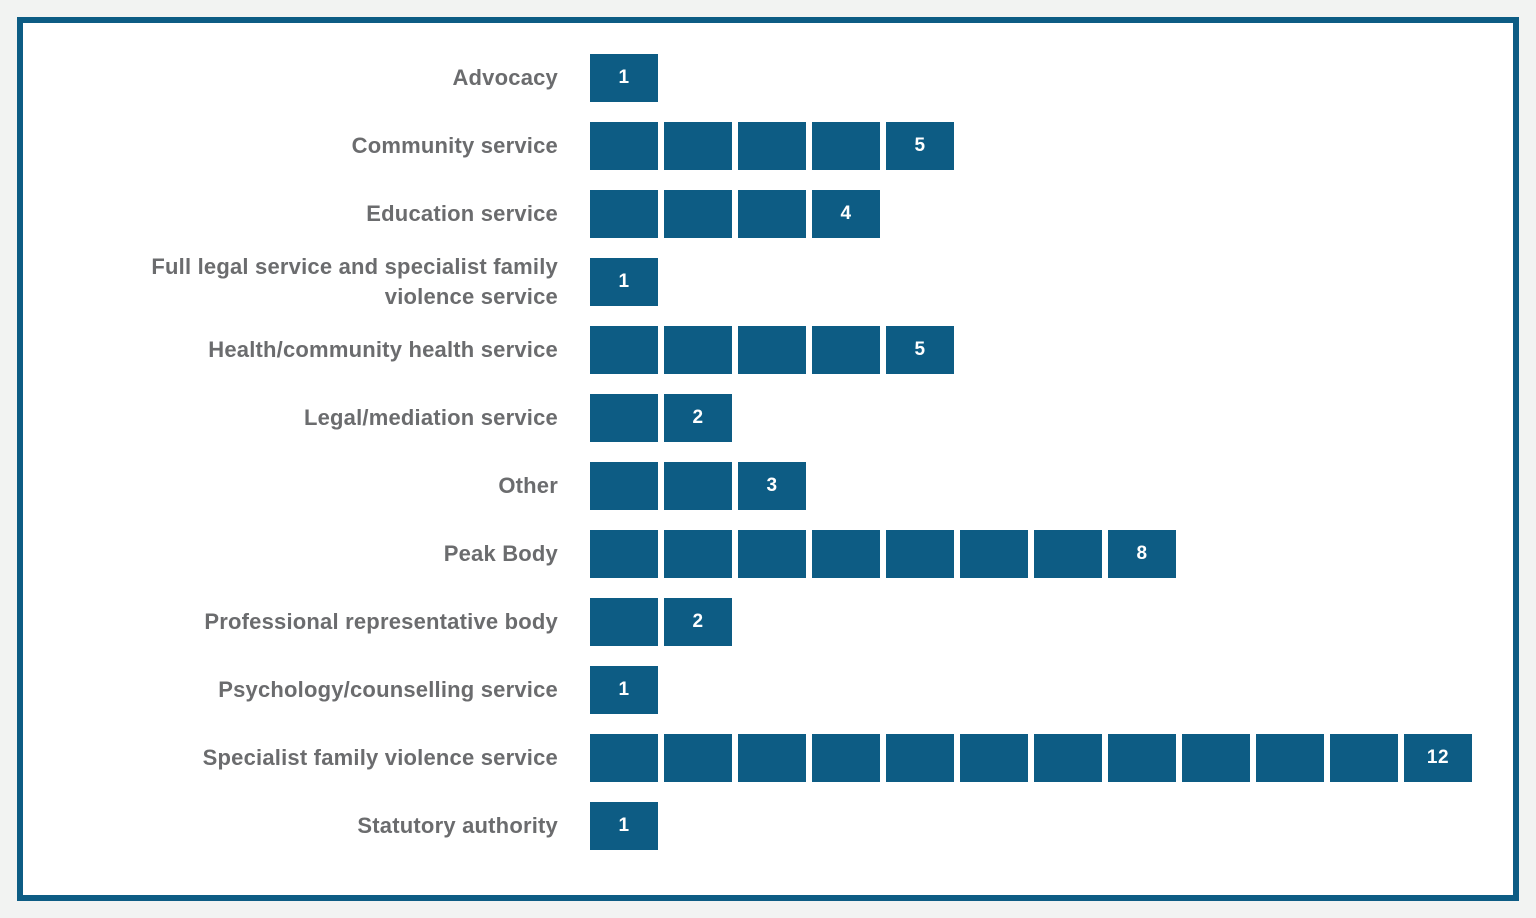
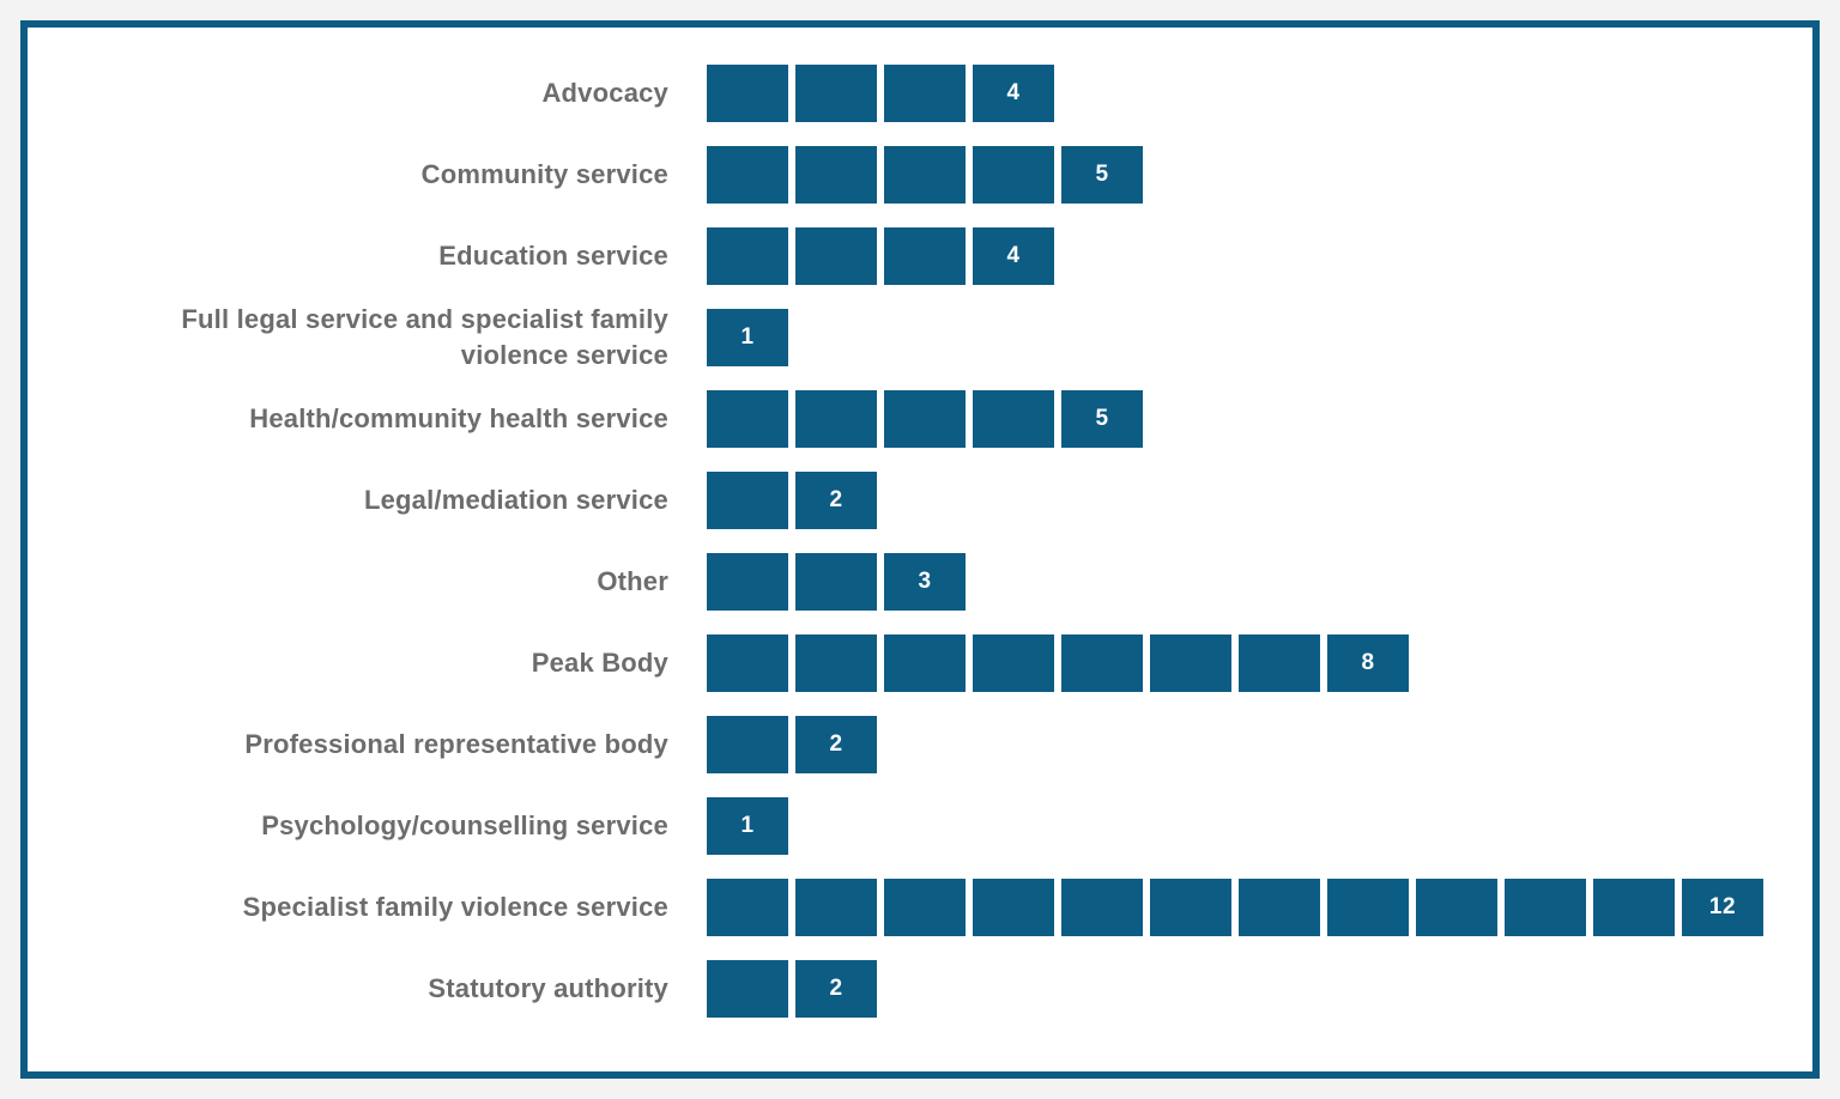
Advocacy: 1 -> 4
Statutory authority: 1 -> 2
